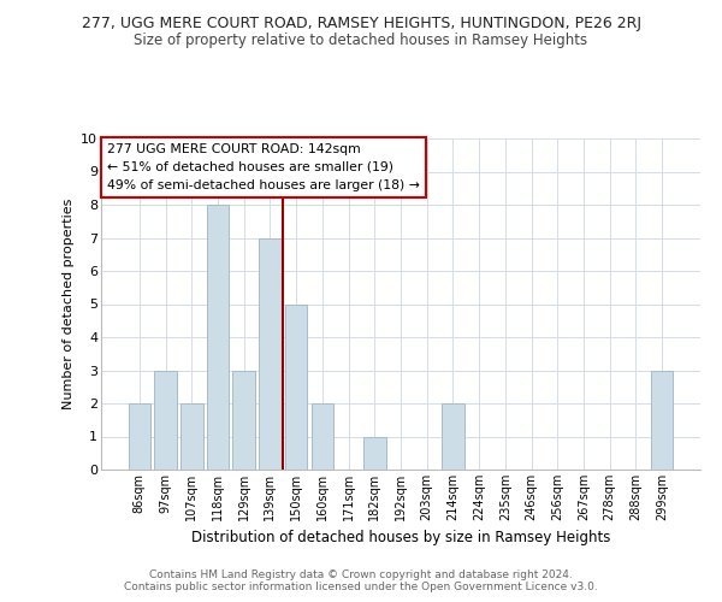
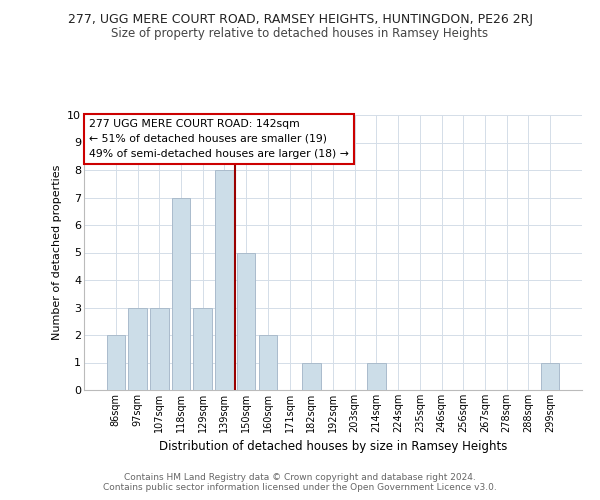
107sqm: 2 -> 3
118sqm: 8 -> 7
139sqm: 7 -> 8
214sqm: 2 -> 1
299sqm: 3 -> 1
